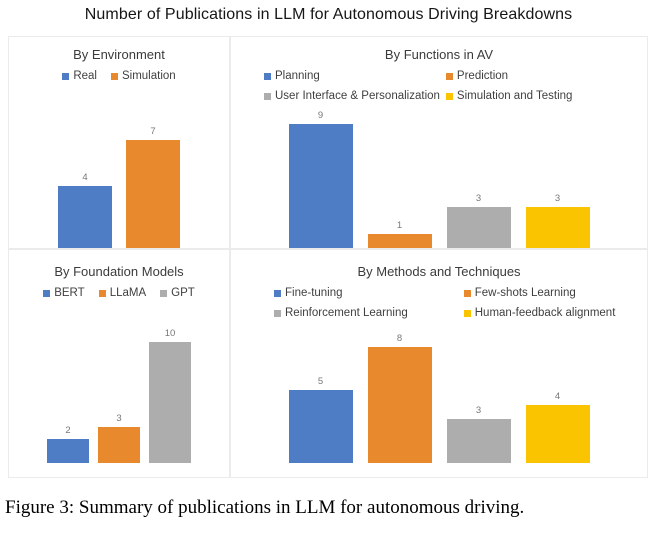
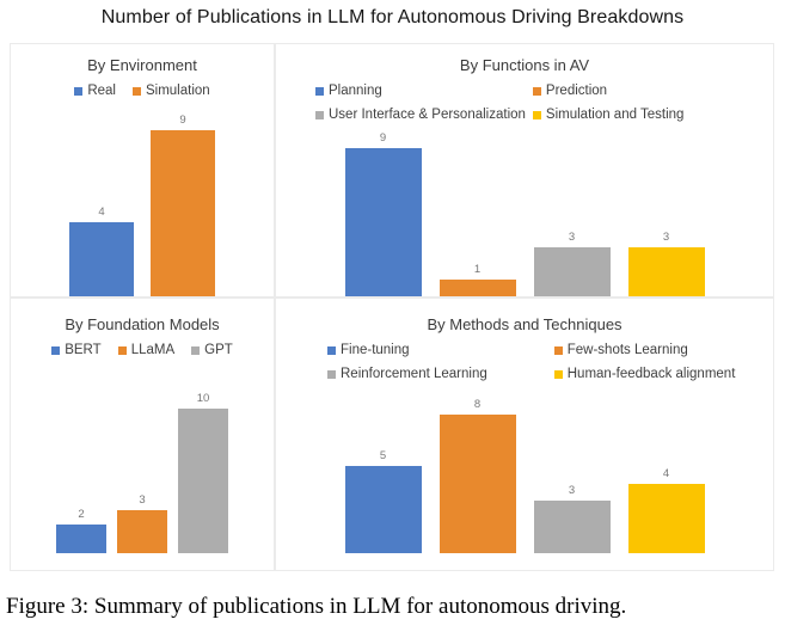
By Environment/Simulation: 7 -> 9
